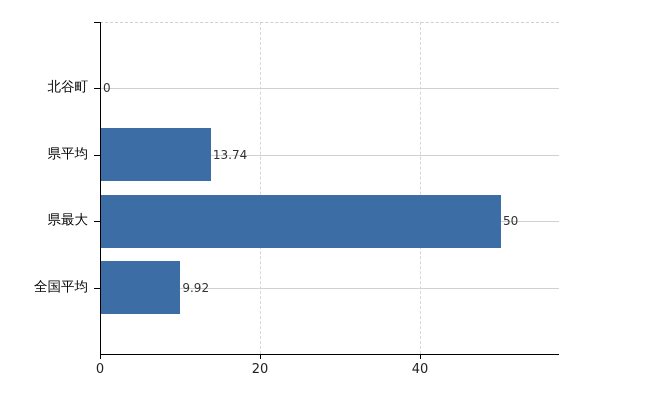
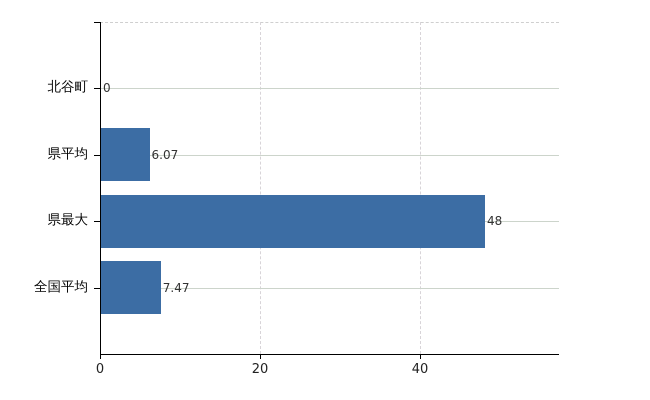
県平均: 13.74 -> 6.07
県最大: 50 -> 48
全国平均: 9.92 -> 7.47
